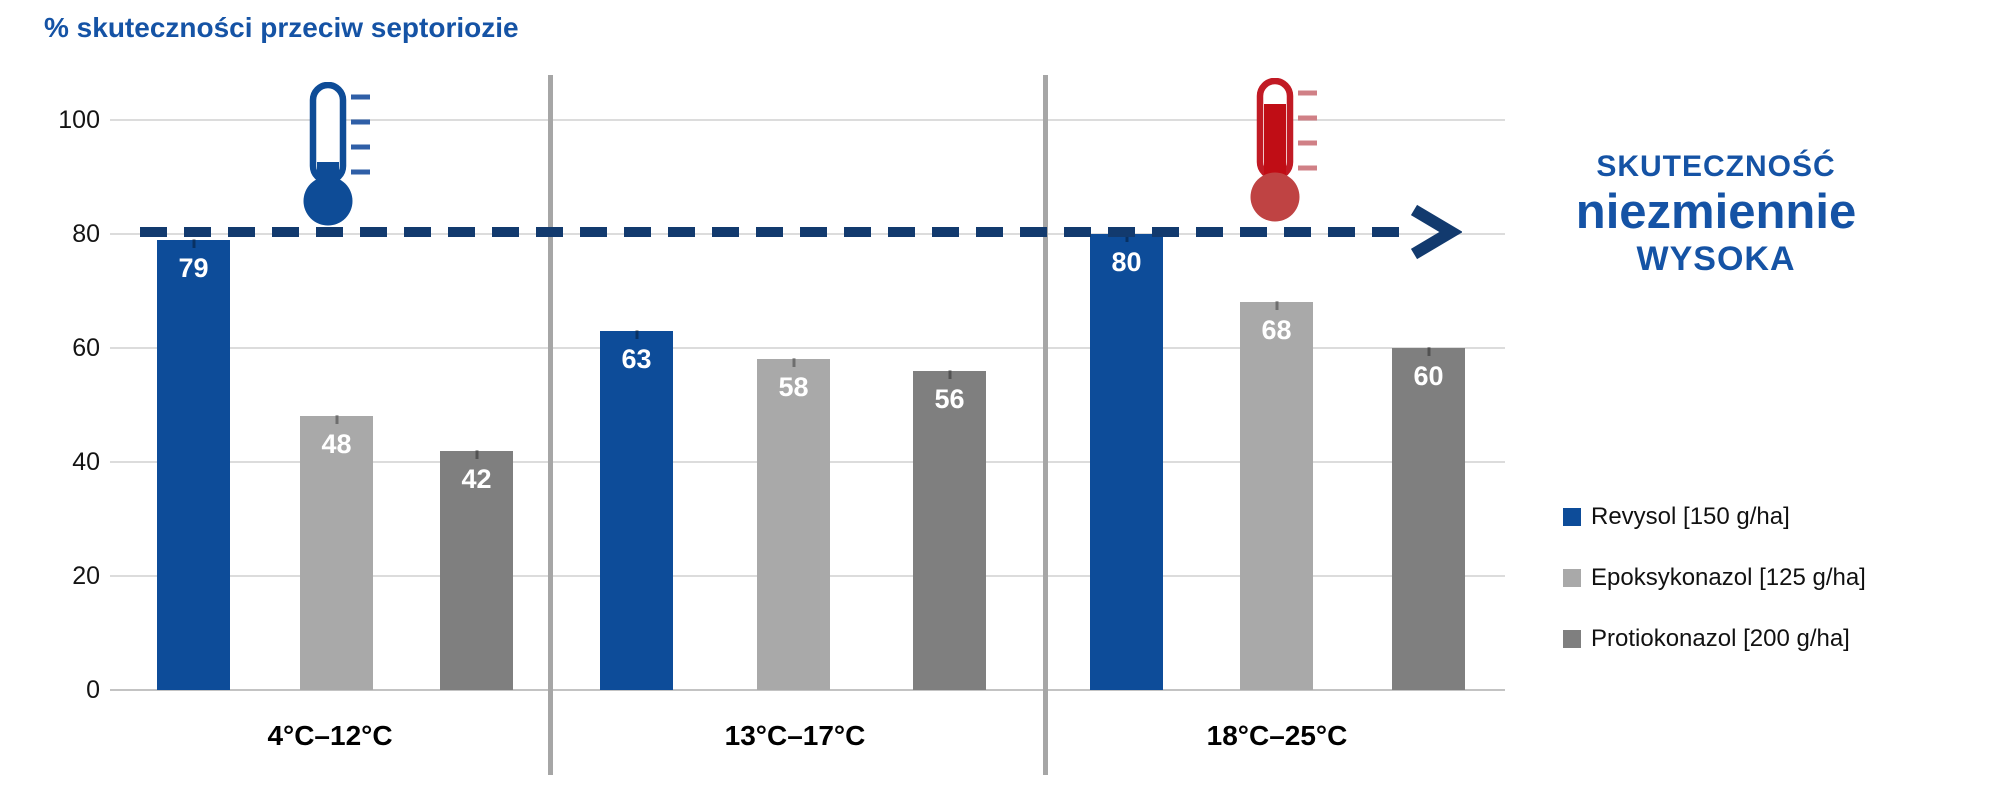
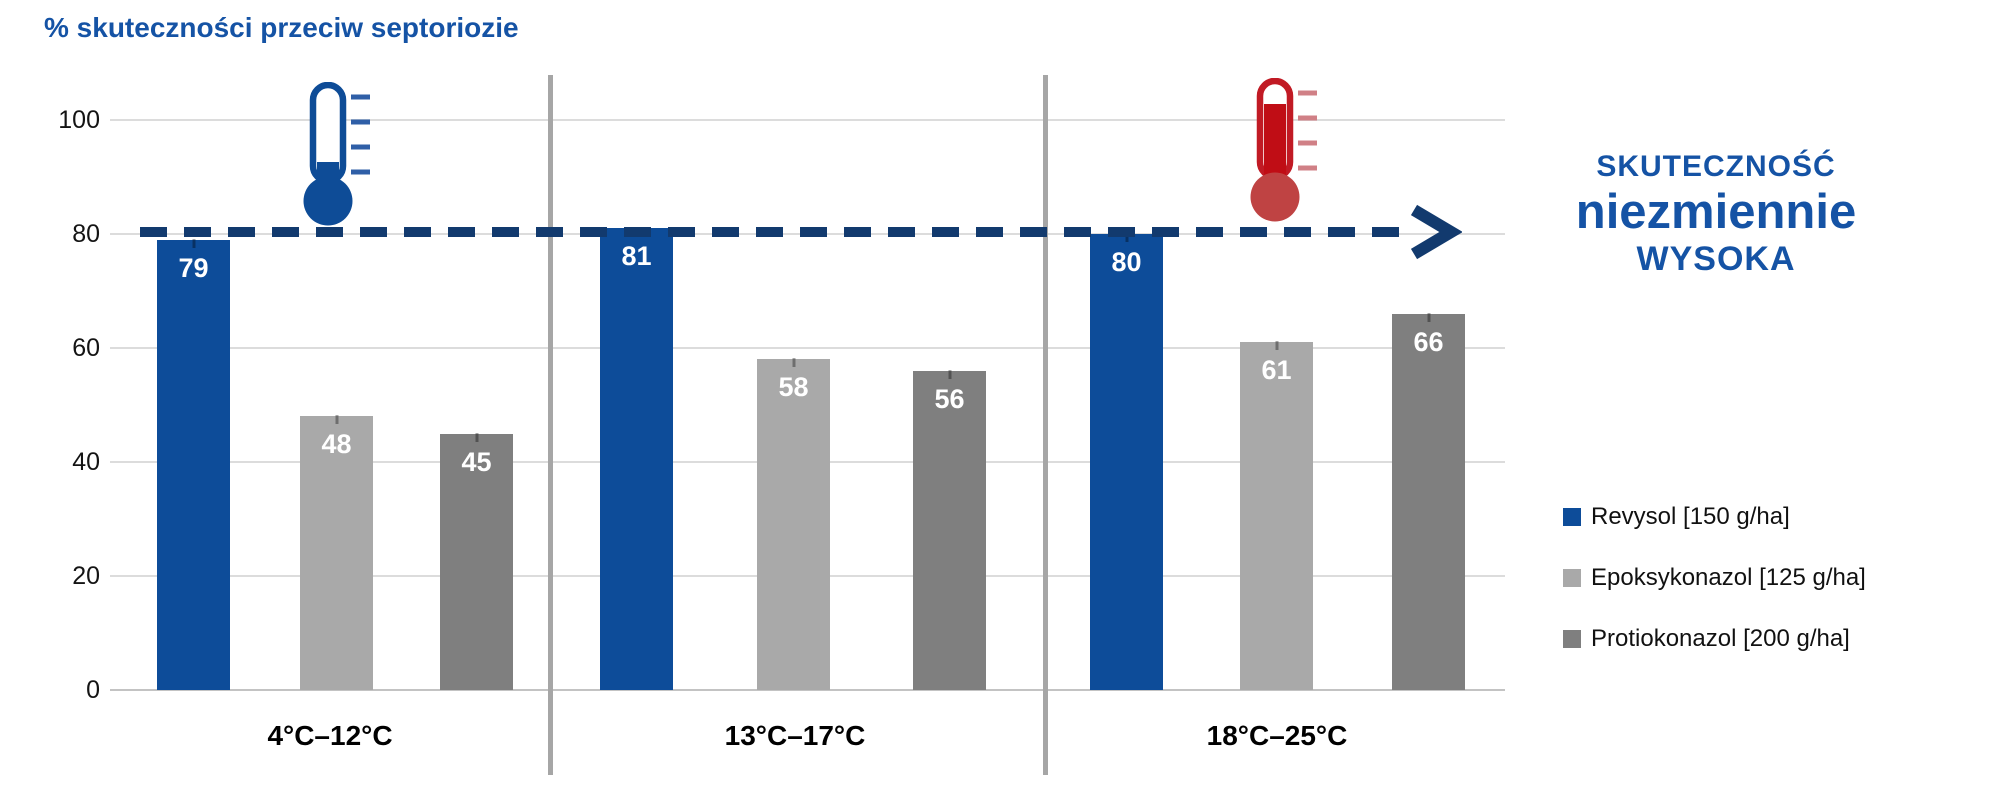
Protiokonazol [200 g/ha]/4°C–12°C: 42 -> 45
Revysol [150 g/ha]/13°C–17°C: 63 -> 81
Epoksykonazol [125 g/ha]/18°C–25°C: 68 -> 61
Protiokonazol [200 g/ha]/18°C–25°C: 60 -> 66
